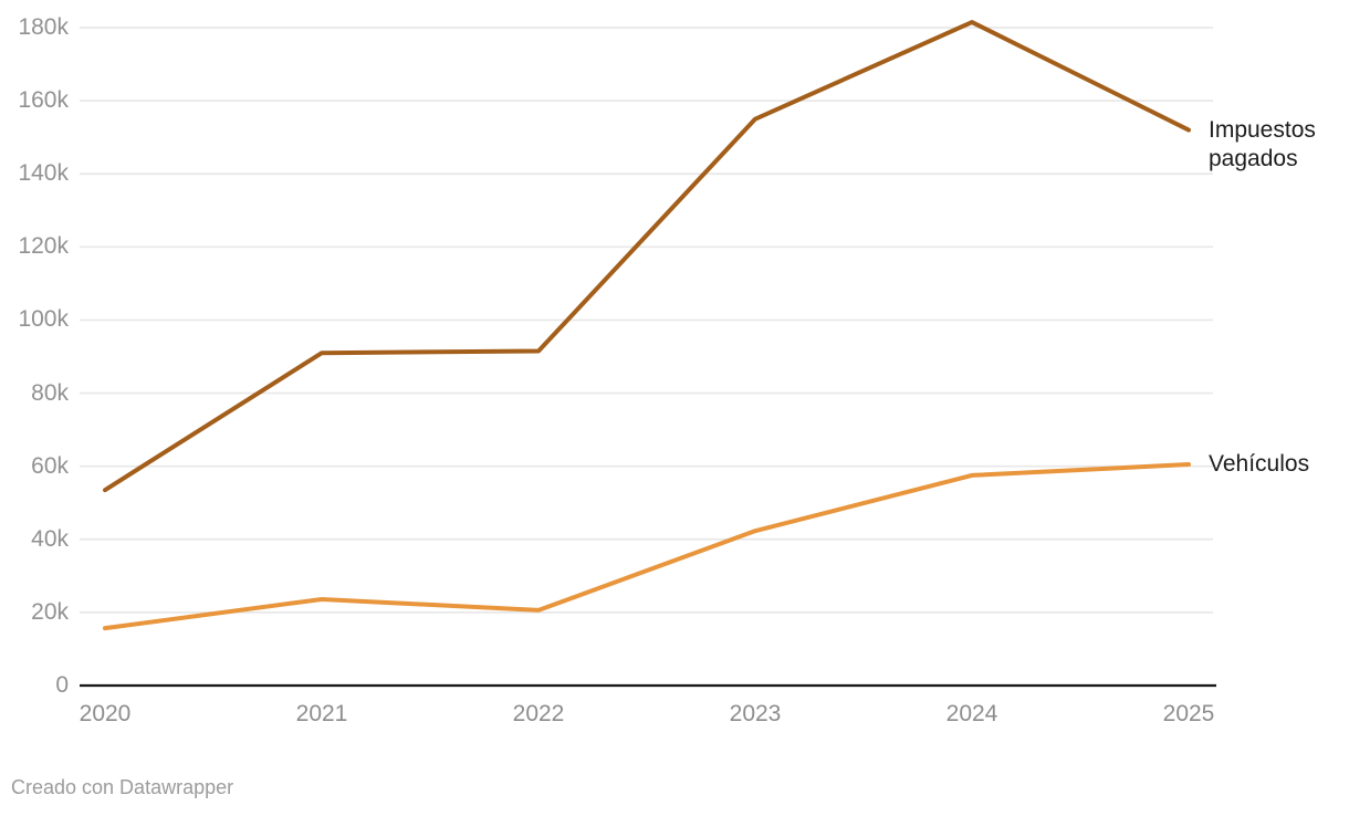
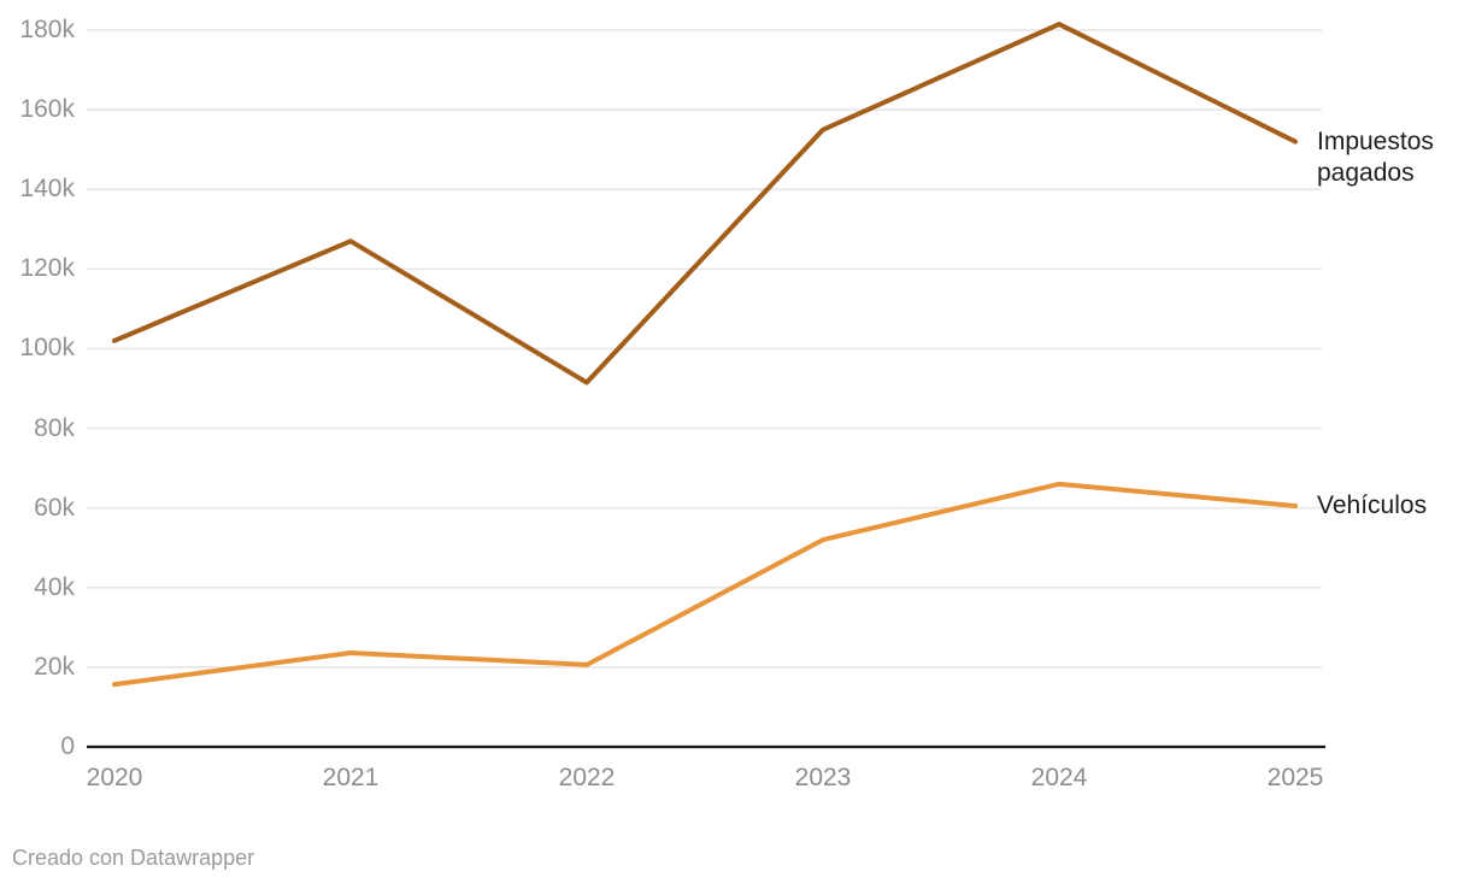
Impuestos pagados/2020: 54k -> 102k
Impuestos pagados/2021: 91k -> 127k
Vehículos/2023: 42k -> 52k
Vehículos/2024: 58k -> 66k
